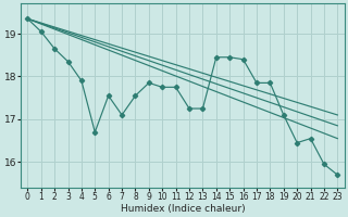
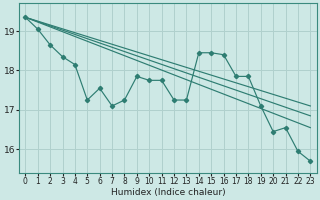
4: 17.90 -> 18.15
5: 16.70 -> 17.25
8: 17.55 -> 17.25
